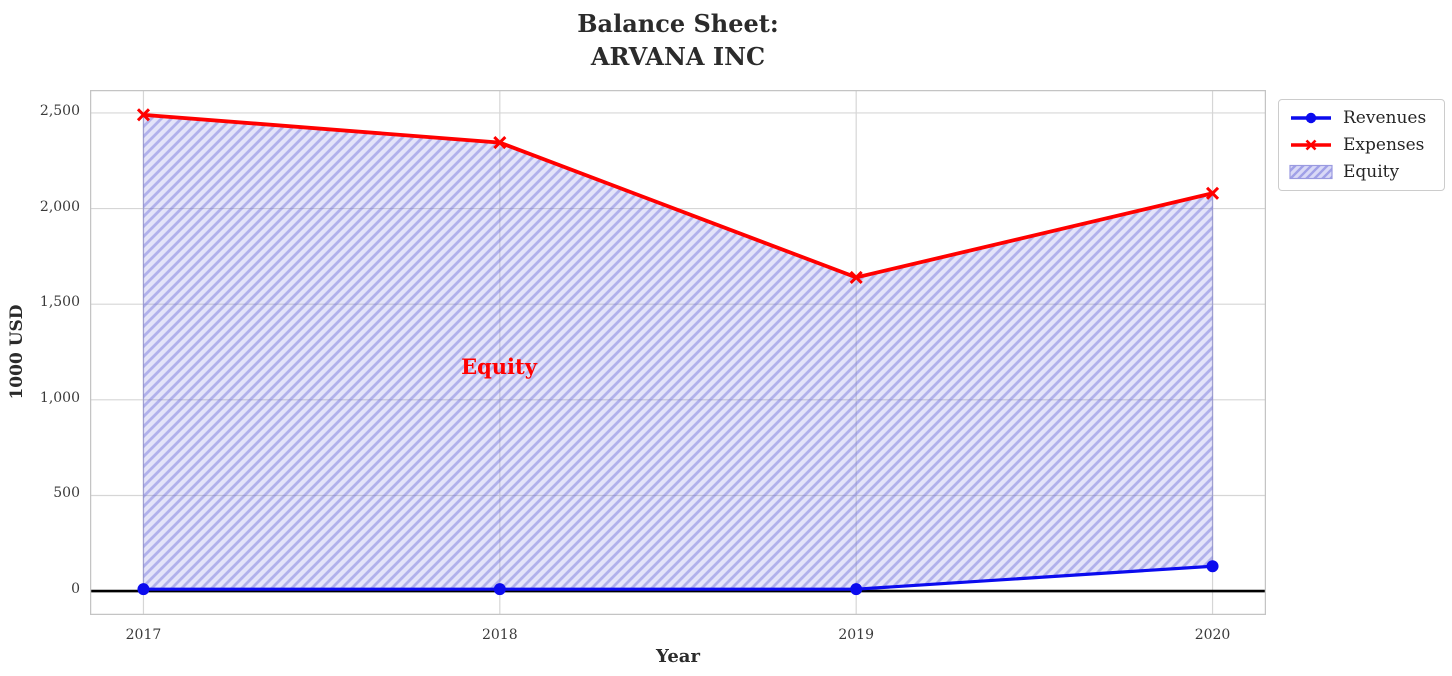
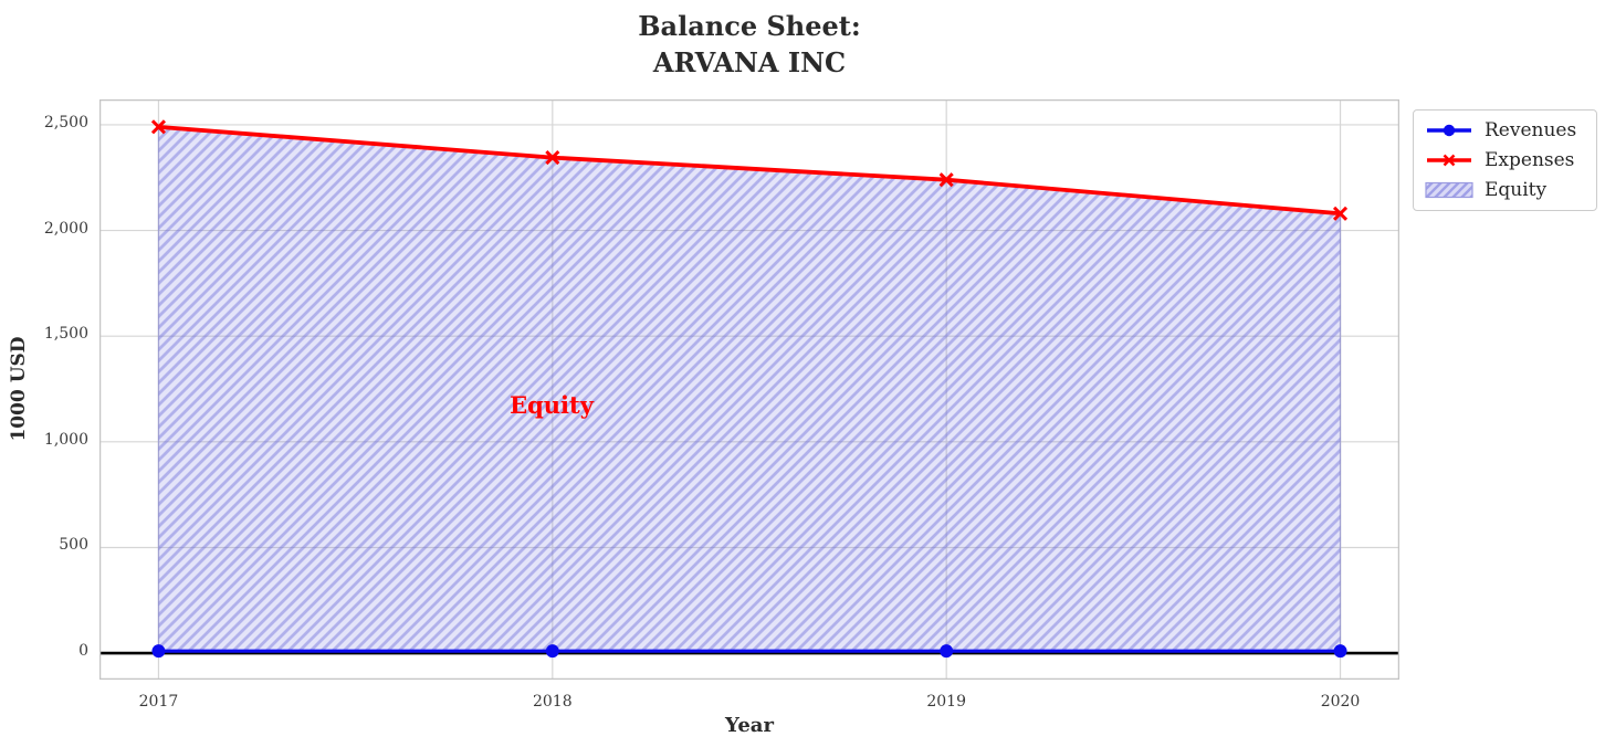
Expenses/2019: 1640 -> 2240
Revenues/2020: 130 -> 10
